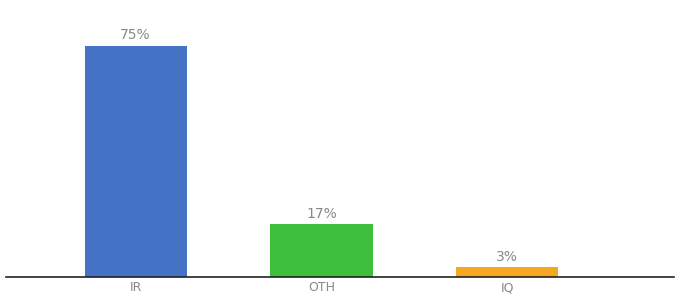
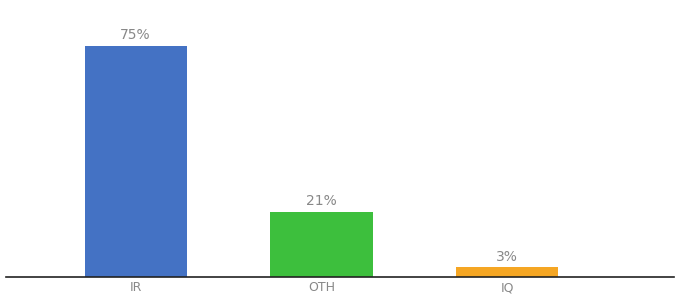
OTH: 17% -> 21%
